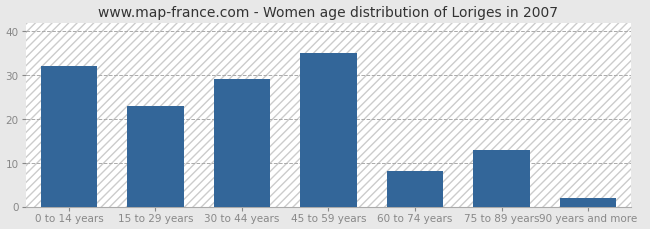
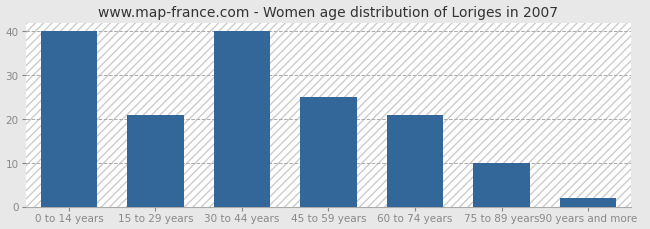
0 to 14 years: 32 -> 40
15 to 29 years: 23 -> 21
30 to 44 years: 29 -> 40
45 to 59 years: 35 -> 25
60 to 74 years: 8 -> 21
75 to 89 years: 13 -> 10
